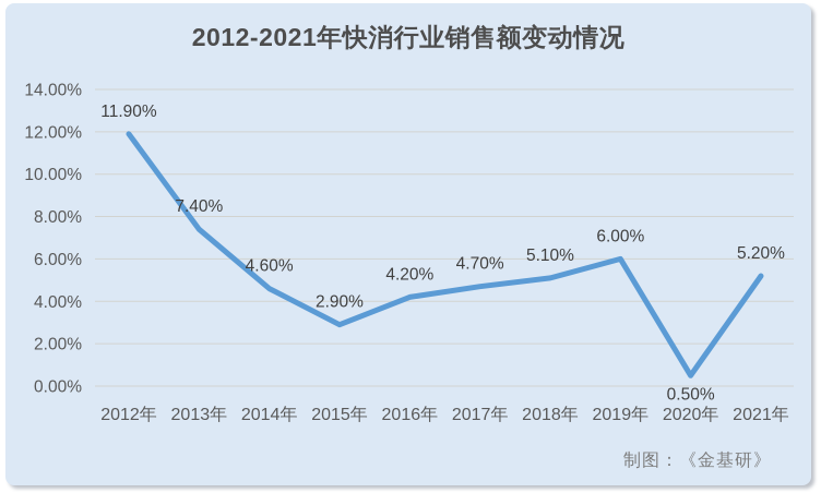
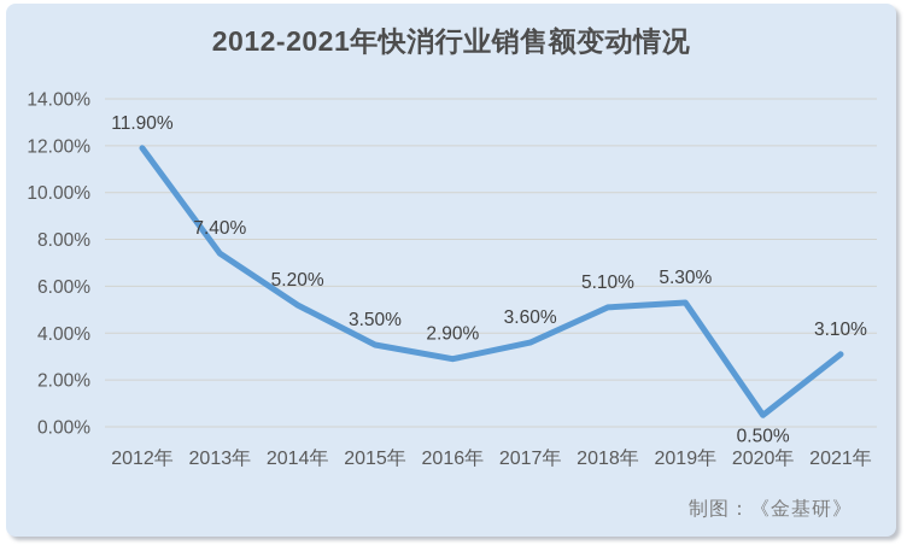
2014年: 4.60% -> 5.20%
2015年: 2.90% -> 3.50%
2016年: 4.20% -> 2.90%
2017年: 4.70% -> 3.60%
2019年: 6.00% -> 5.30%
2021年: 5.20% -> 3.10%
